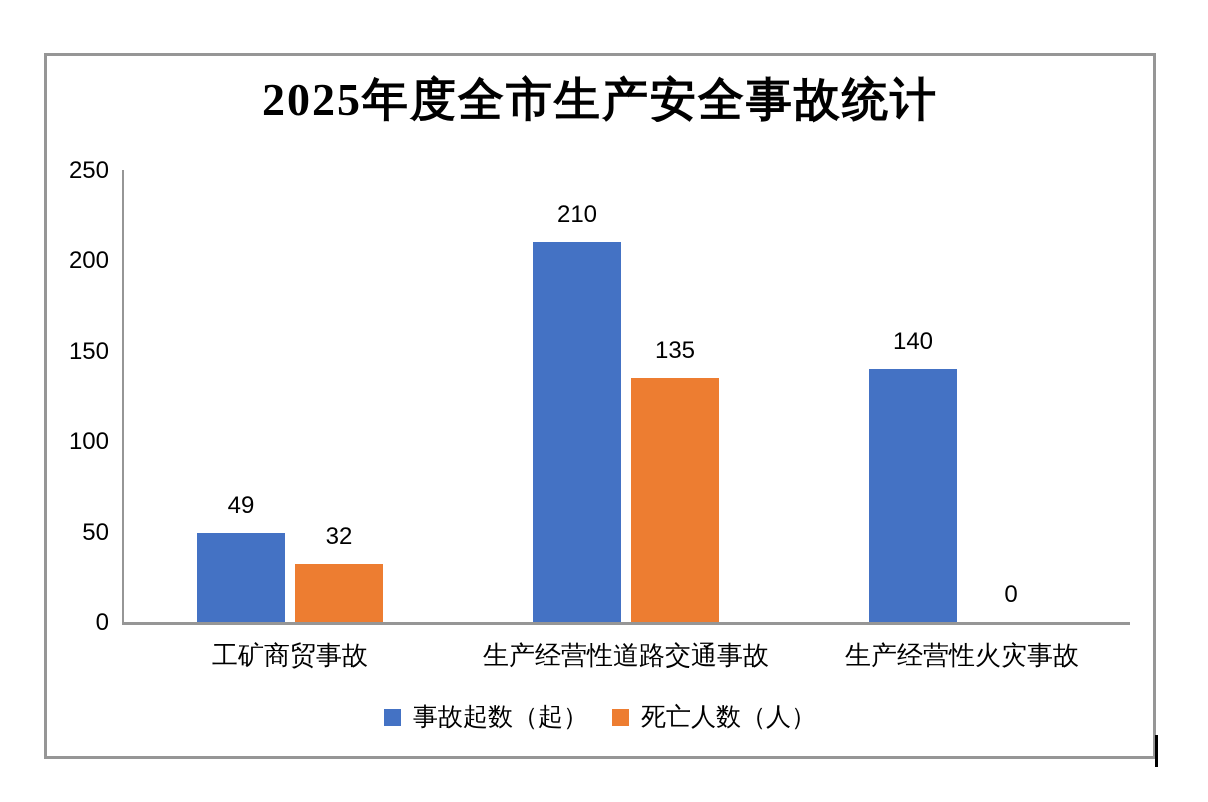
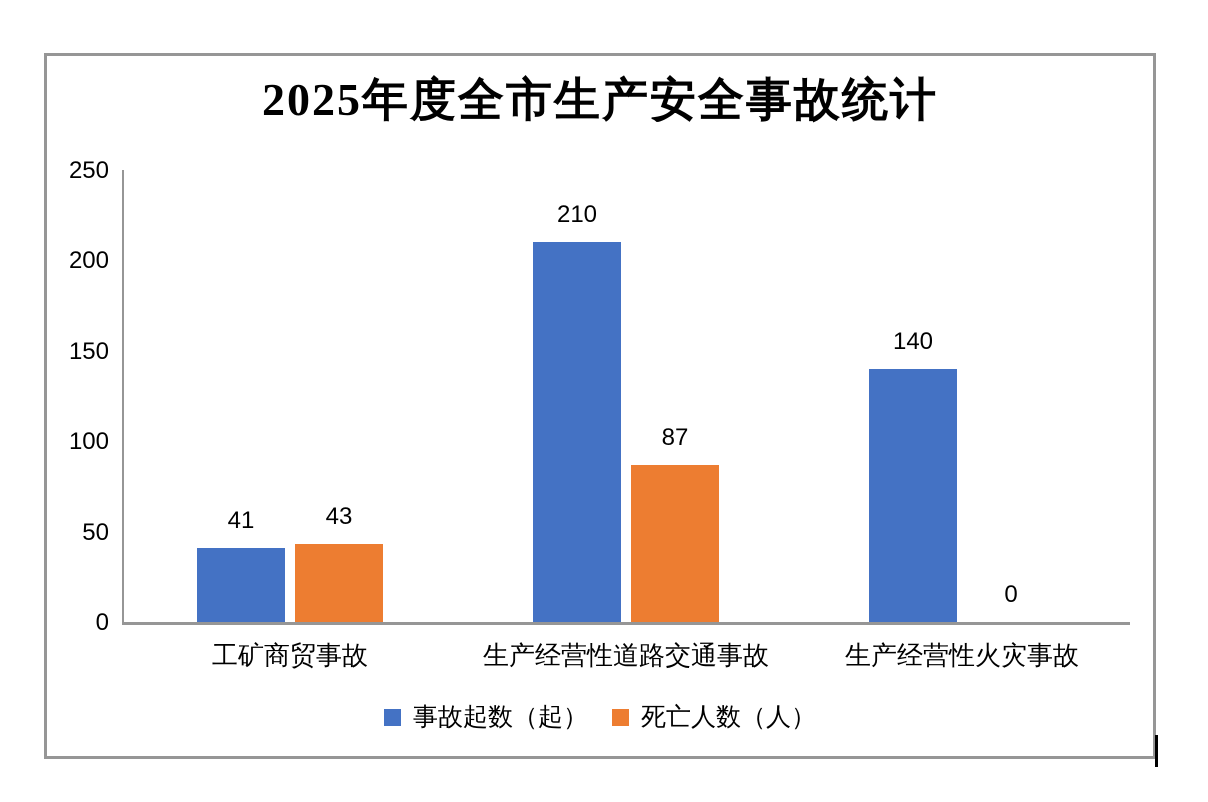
事故起数（起）/工矿商贸事故: 49 -> 41
死亡人数（人）/工矿商贸事故: 32 -> 43
死亡人数（人）/生产经营性道路交通事故: 135 -> 87
